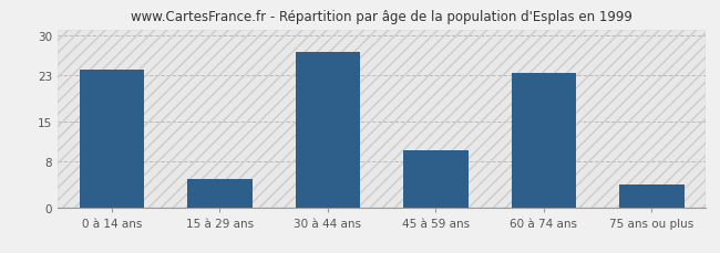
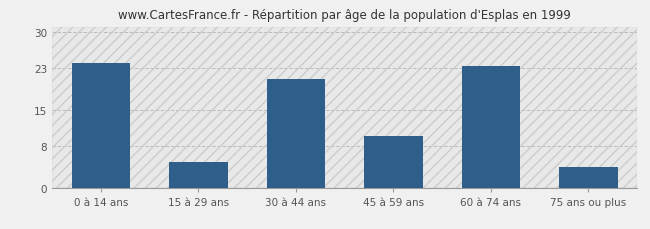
30 à 44 ans: 27.0 -> 21.0
